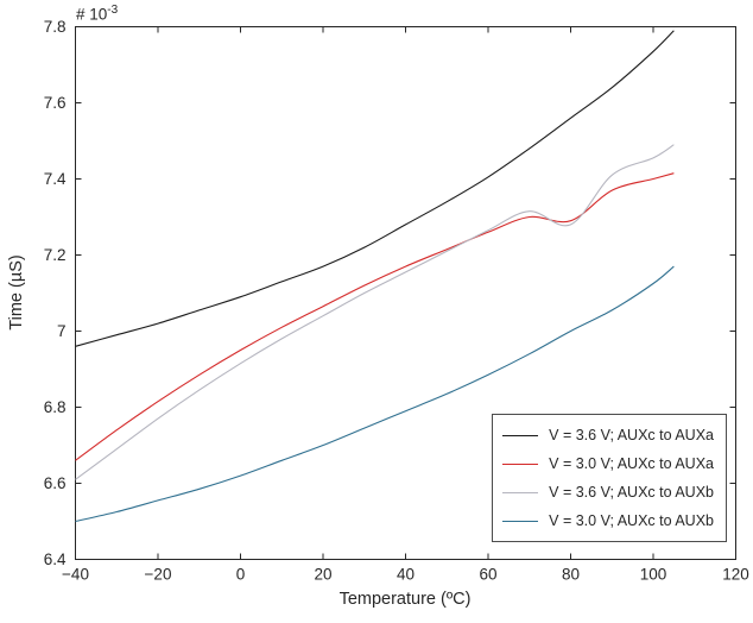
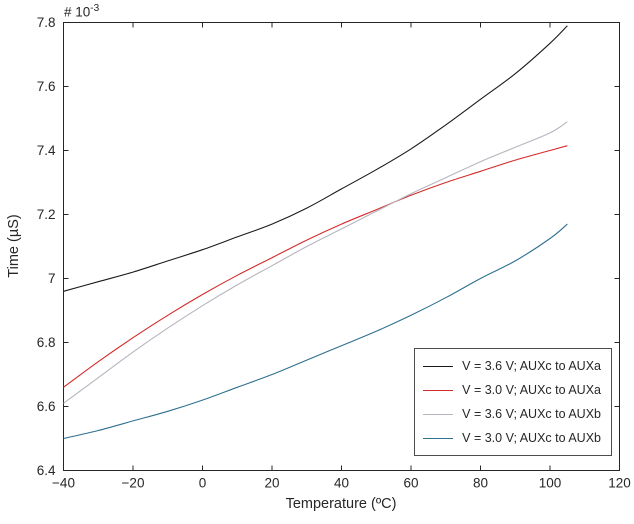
V = 3.0 V; AUXc to AUXa/80: 7.29 -> 7.33
V = 3.6 V; AUXc to AUXb/80: 7.28 -> 7.37
